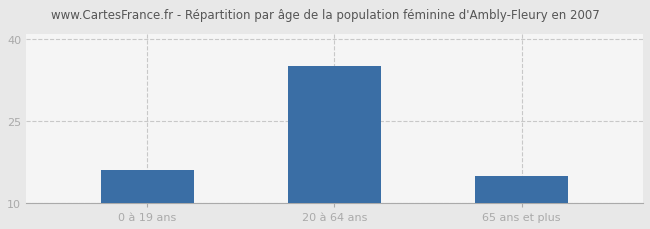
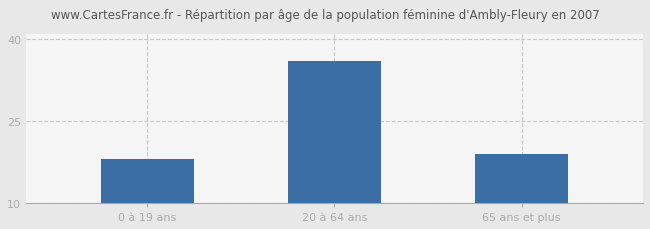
0 à 19 ans: 16 -> 18
20 à 64 ans: 35 -> 36
65 ans et plus: 15 -> 19
